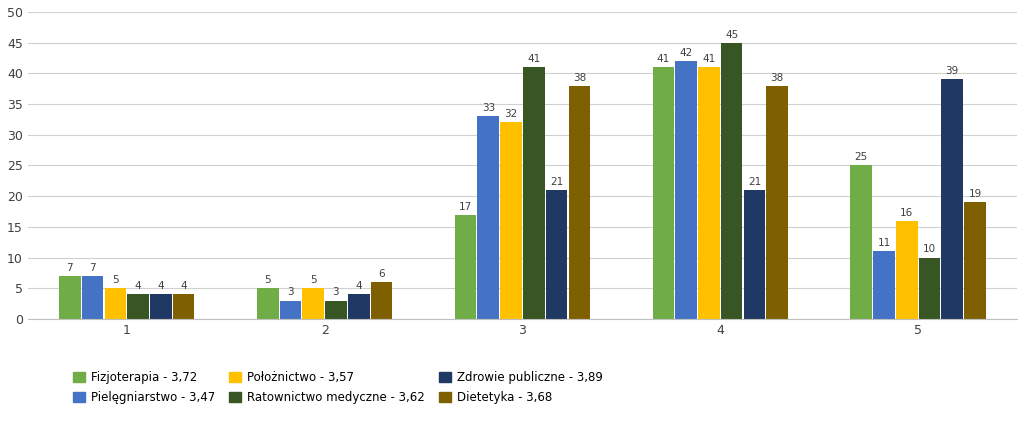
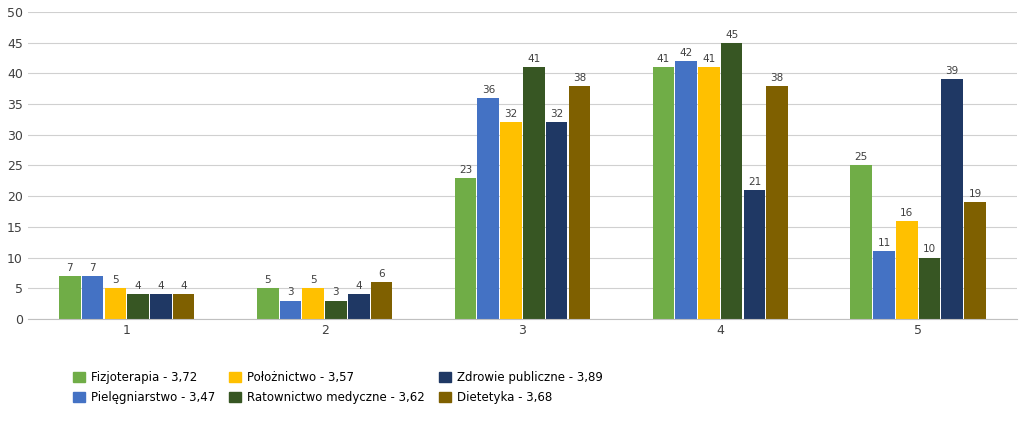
Fizjoterapia - 3,72/3: 17 -> 23
Pielęgniarstwo - 3,47/3: 33 -> 36
Zdrowie publiczne - 3,89/3: 21 -> 32
